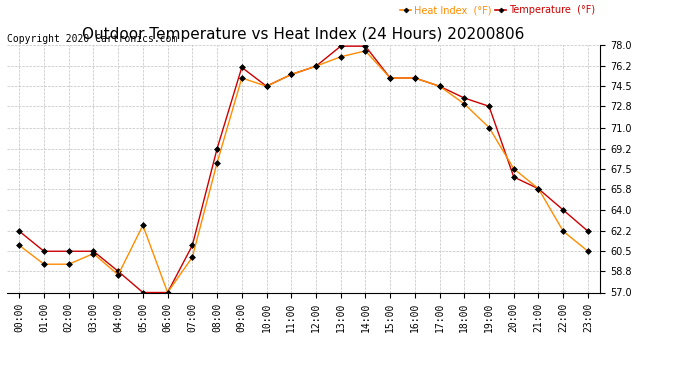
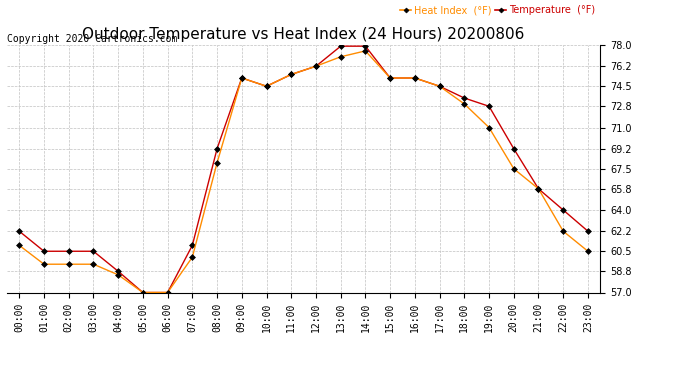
Heat Index (°F)/03:00: 60.3 -> 59.4
Heat Index (°F)/05:00: 62.7 -> 57.0
Temperature (°F)/09:00: 76.1 -> 75.2
Temperature (°F)/20:00: 66.8 -> 69.2
